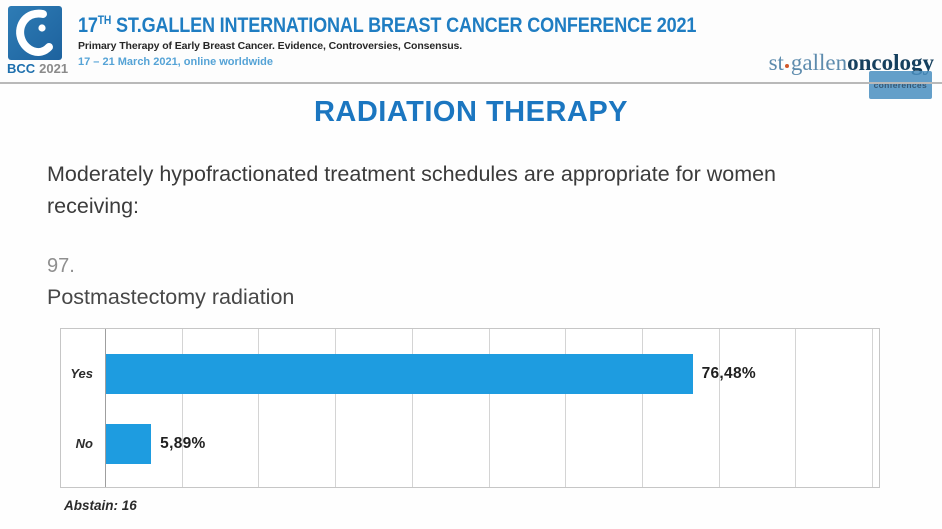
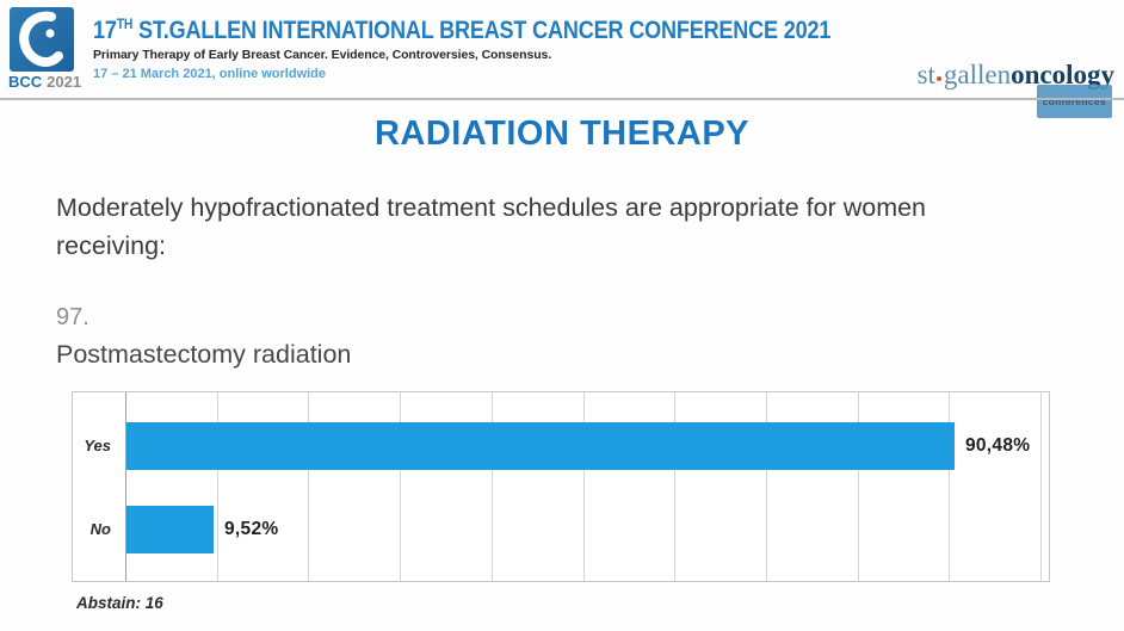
Yes: 76,48% -> 90,48%
No: 5,89% -> 9,52%
